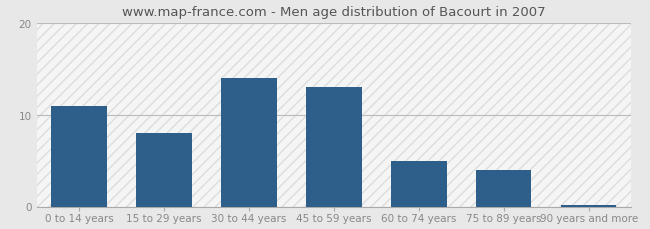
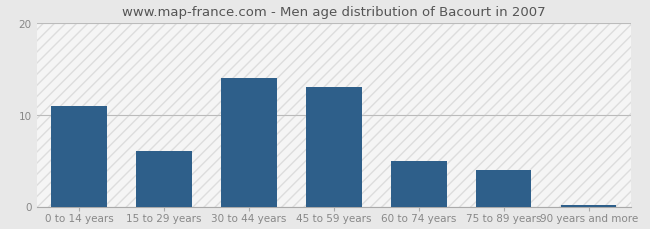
15 to 29 years: 8.0 -> 6.0
